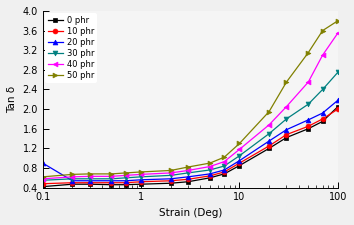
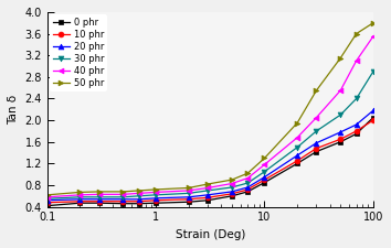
20 phr/0.1: 0.90 -> 0.52
30 phr/100: 2.75 -> 2.90
